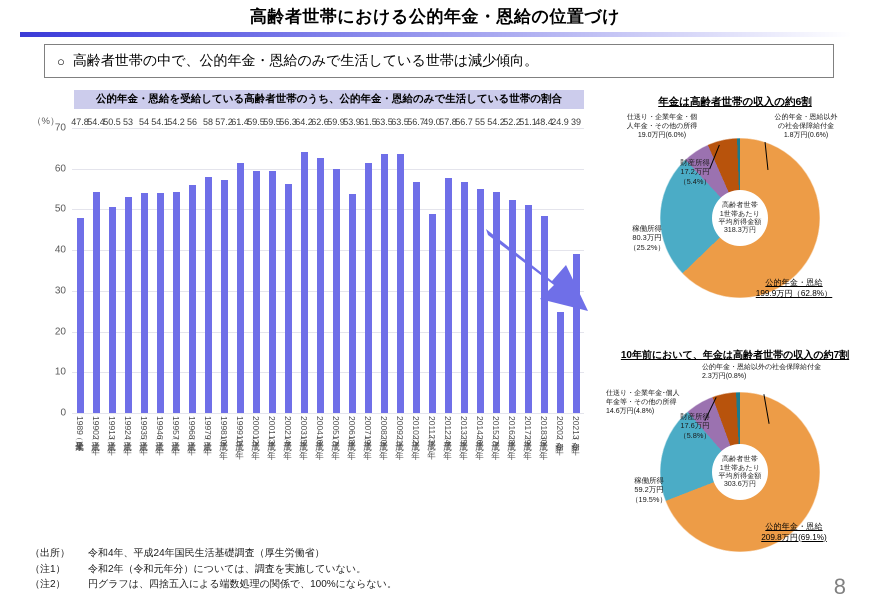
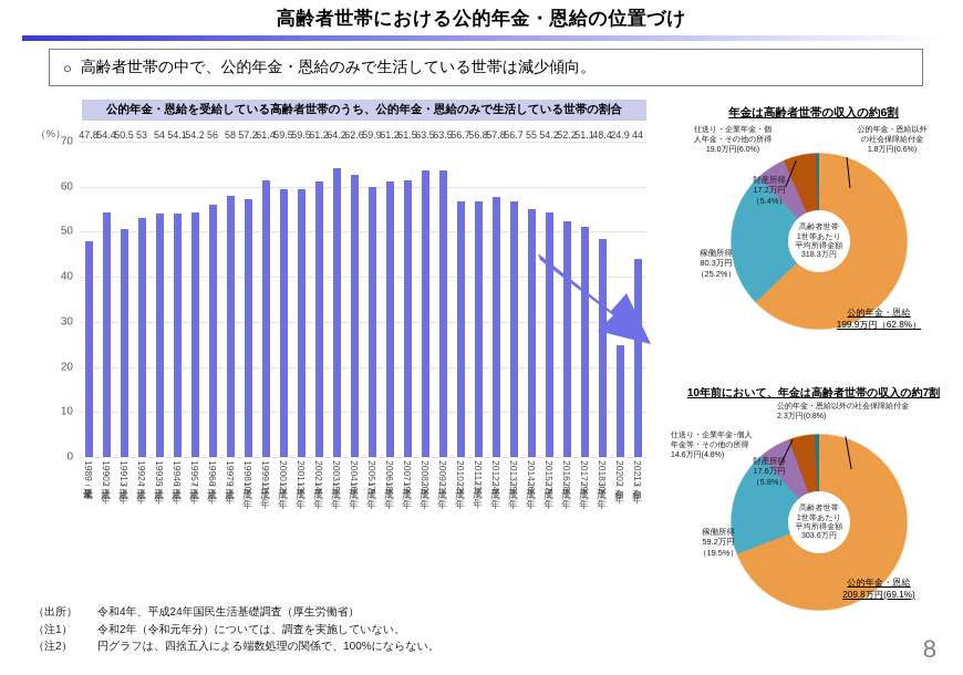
公的年金・恩給を受給している高齢者世帯のうち、公的年金・恩給のみで生活している世帯の割合/2002（平成14）年: 56.3 -> 61.2
公的年金・恩給を受給している高齢者世帯のうち、公的年金・恩給のみで生活している世帯の割合/2006（平成18）年: 53.9 -> 61.2
公的年金・恩給を受給している高齢者世帯のうち、公的年金・恩給のみで生活している世帯の割合/2011（平成23）年: 49.0 -> 56.8
公的年金・恩給を受給している高齢者世帯のうち、公的年金・恩給のみで生活している世帯の割合/2021（令和3）年: 39 -> 44
